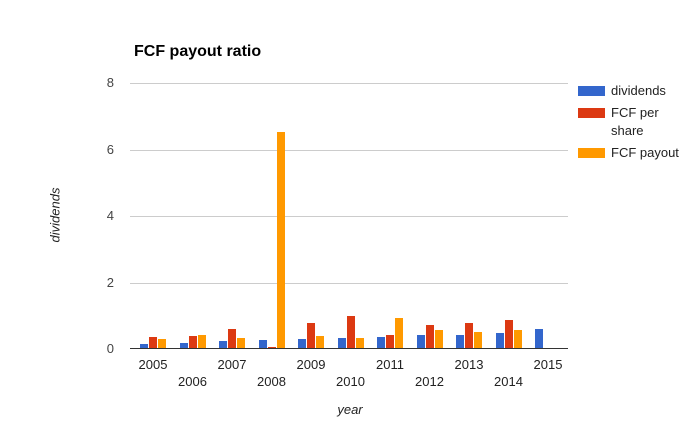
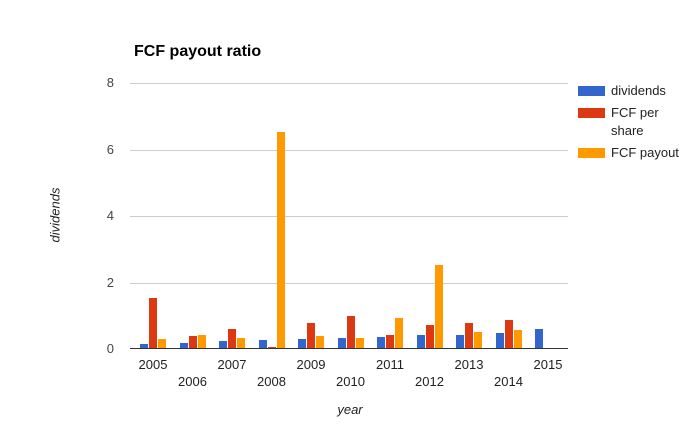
FCF per share/2005: 0.3 -> 1.5
FCF payout/2012: 0.5 -> 2.5
